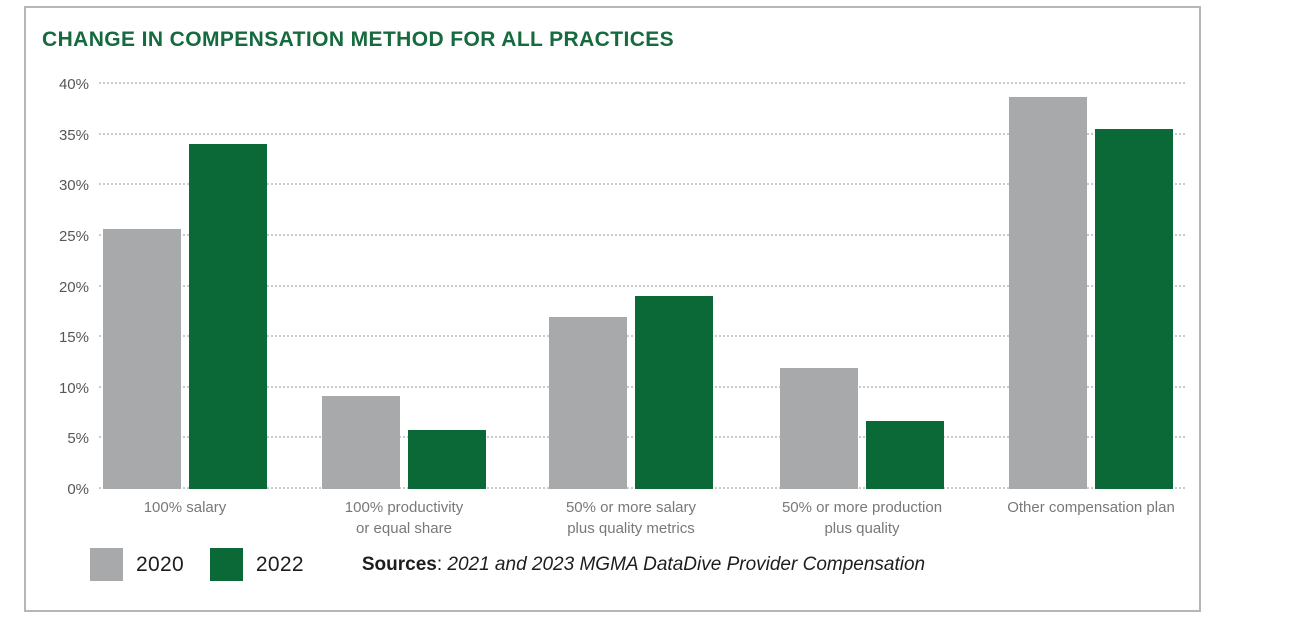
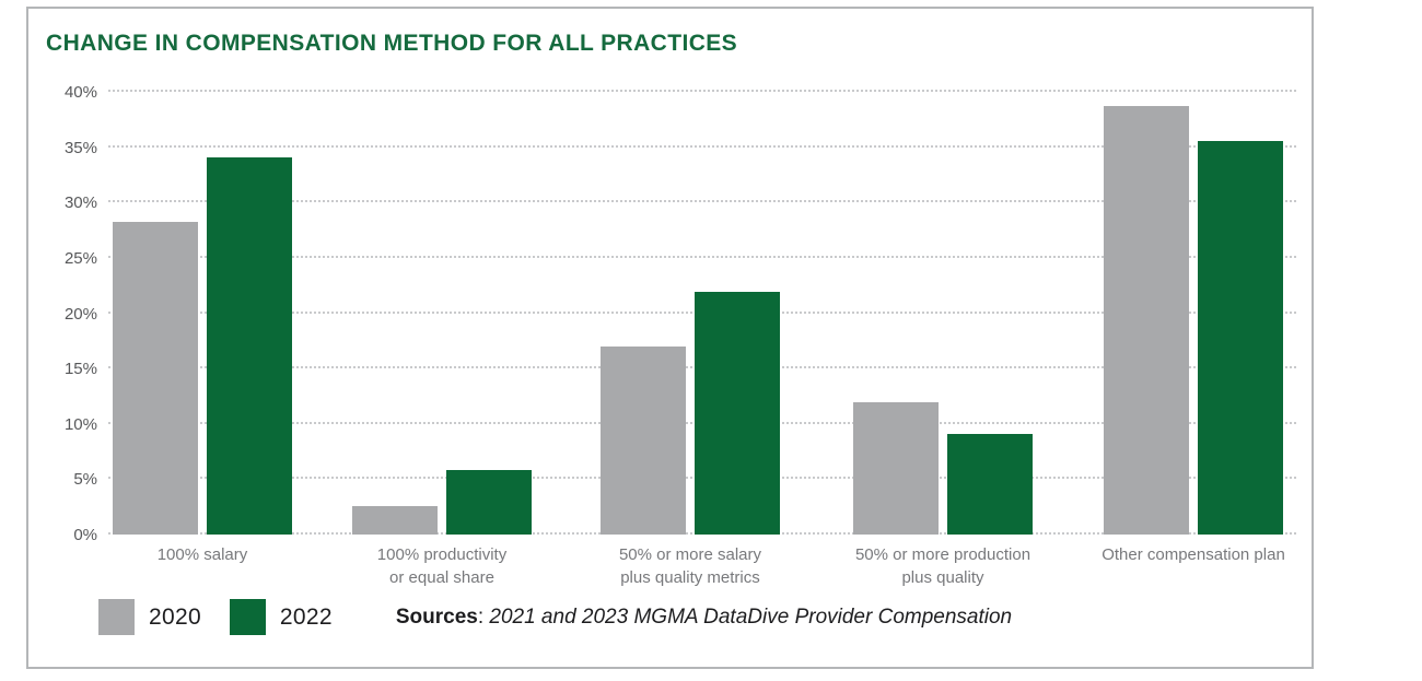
2020/100% salary: 25.7% -> 28.2%
2020/100% productivity or equal share: 9.2% -> 2.6%
2022/50% or more salary plus quality metrics: 19.1% -> 21.9%
2022/50% or more production plus quality: 6.7% -> 9.1%
